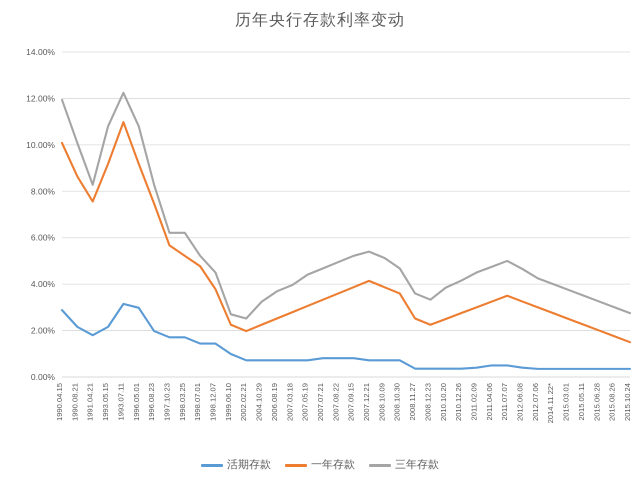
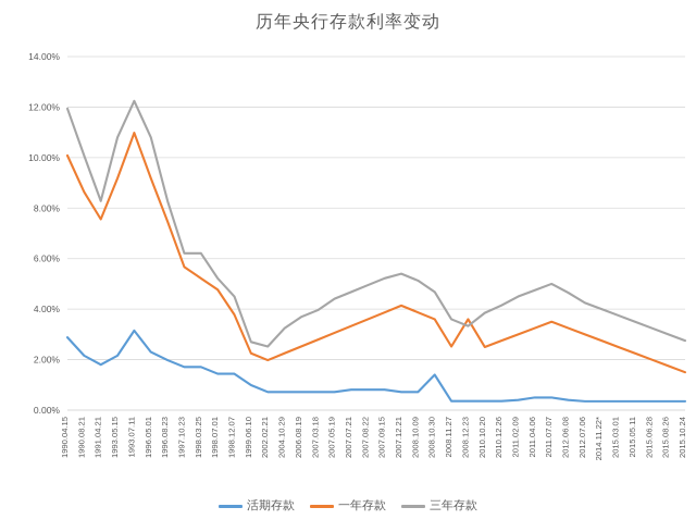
活期存款/1996.05.01: 3.0% -> 2.3%
活期存款/2008.10.30: 0.7% -> 1.4%
一年存款/2008.12.23: 2.2% -> 3.6%
